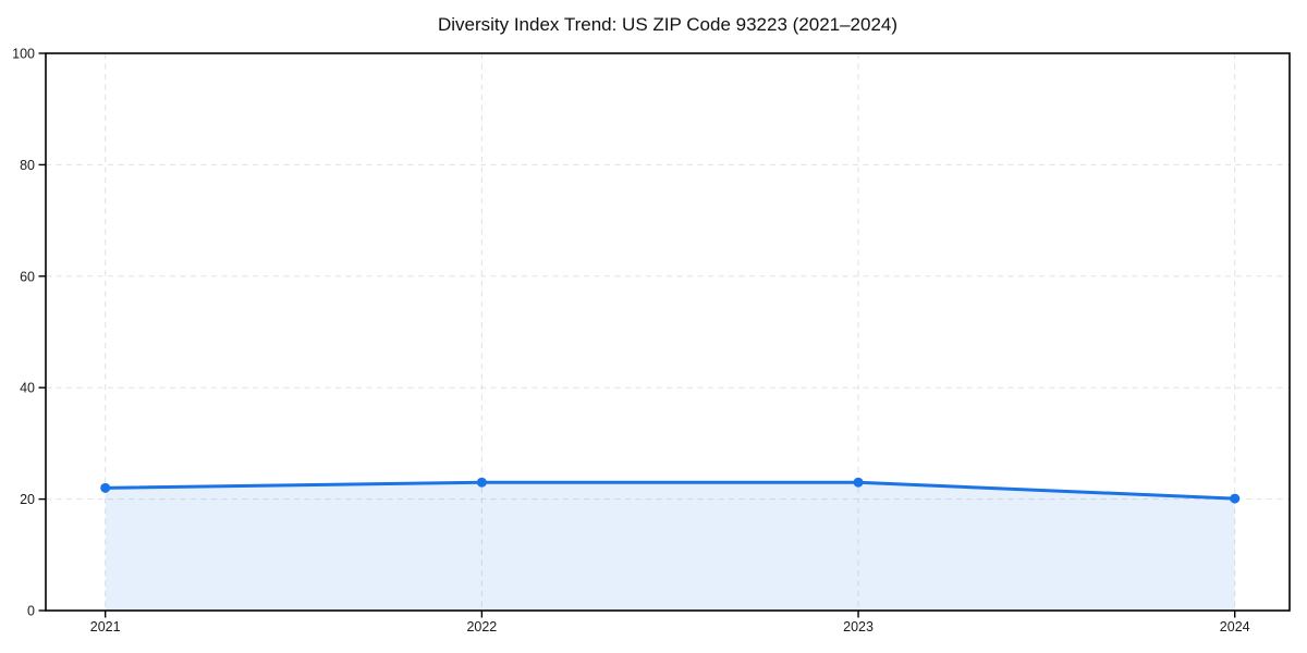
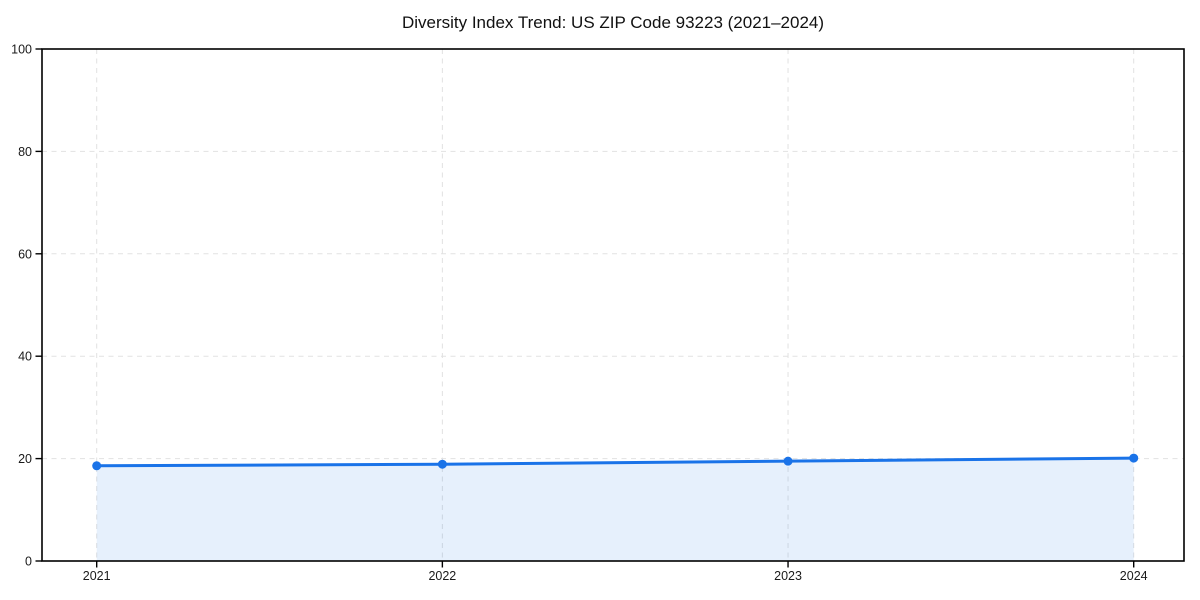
2021: 22 -> 19
2022: 23 -> 19
2023: 23 -> 20
